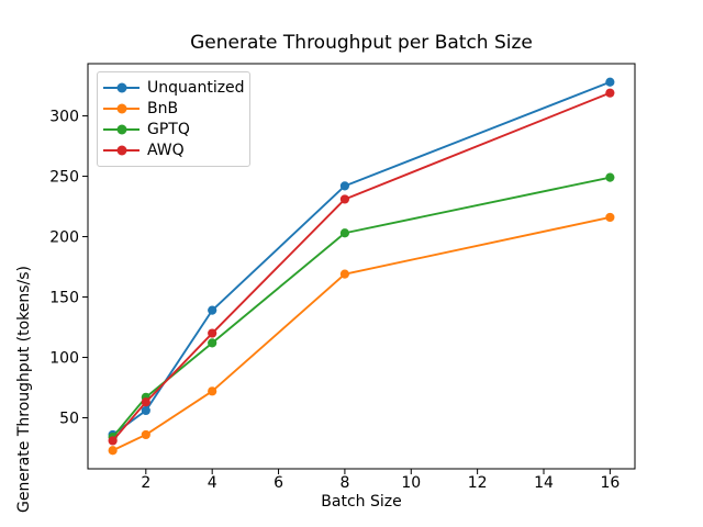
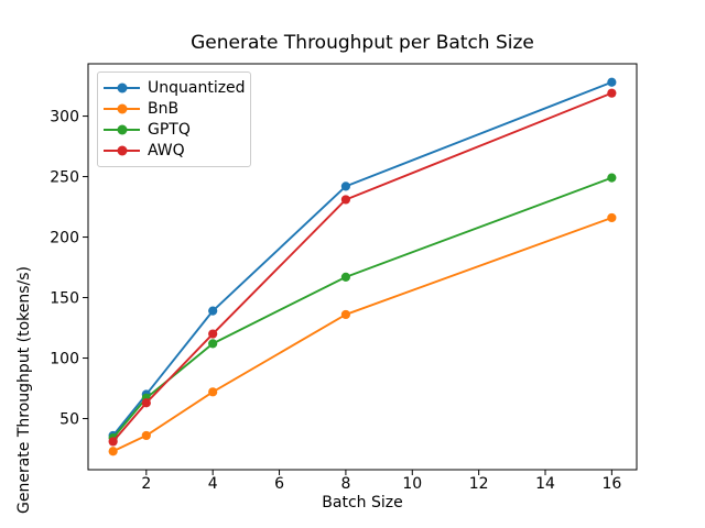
Unquantized/2: 56 -> 70
BnB/8: 169 -> 136
GPTQ/8: 203 -> 167
